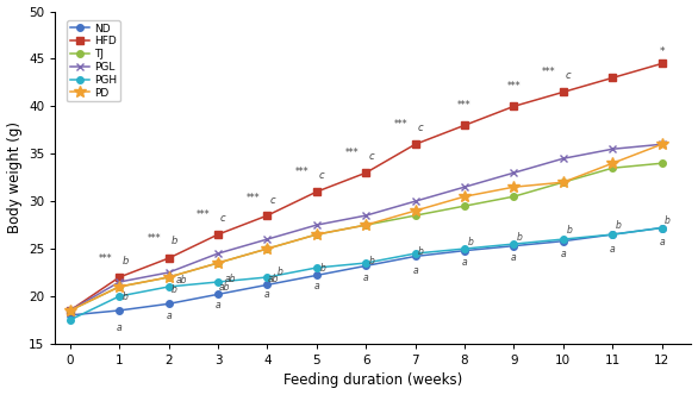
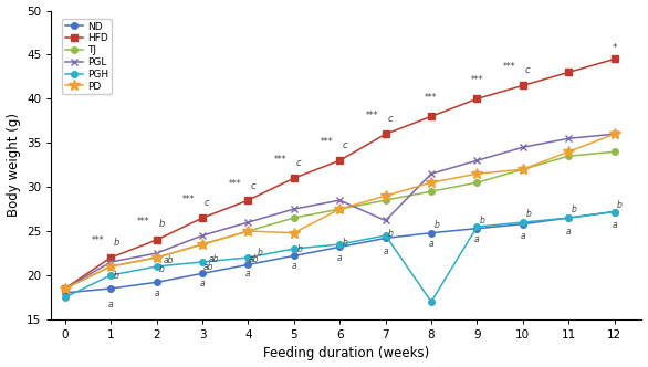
PD/5: 26.5 -> 24.8
PGL/7: 30.0 -> 26.2
PGH/8: 25.0 -> 17.0
